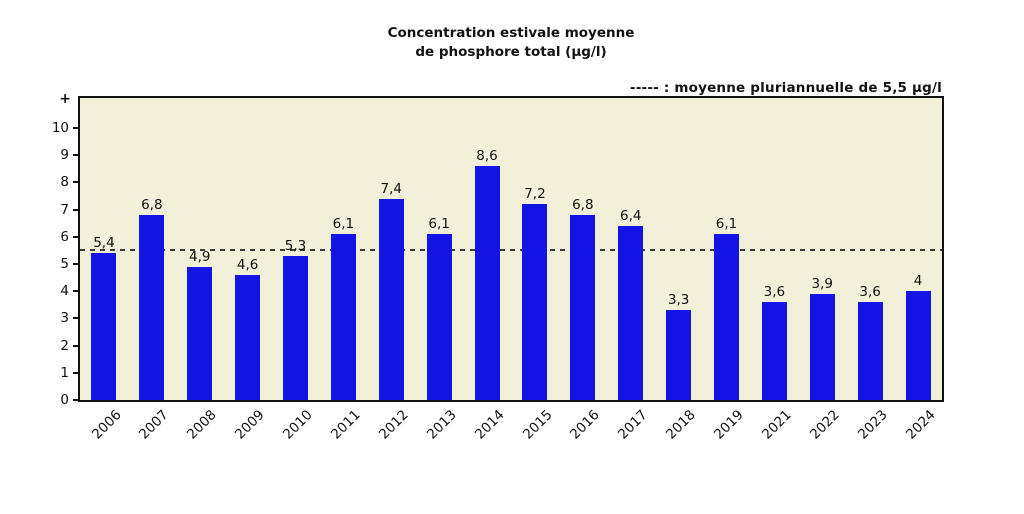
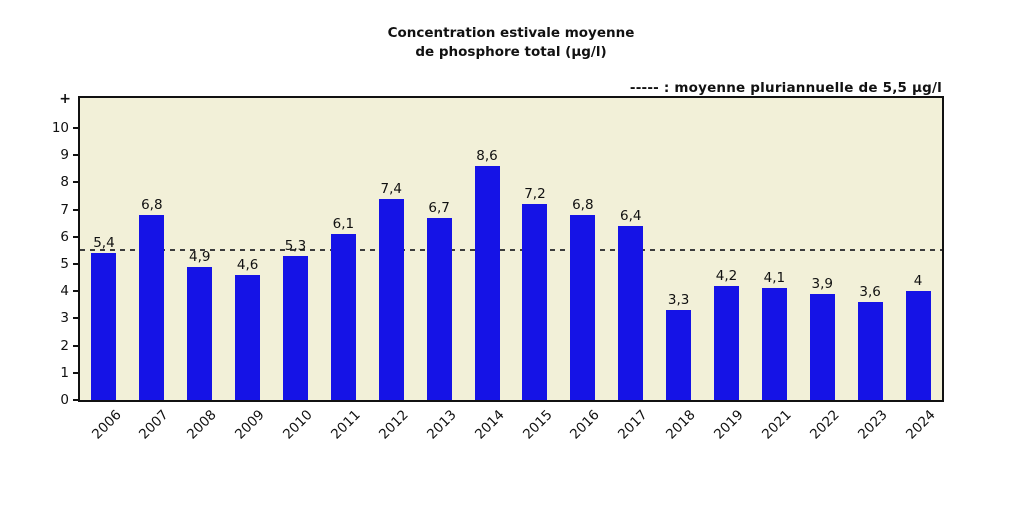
2013: 6,1 -> 6,7
2019: 6,1 -> 4,2
2021: 3,6 -> 4,1
